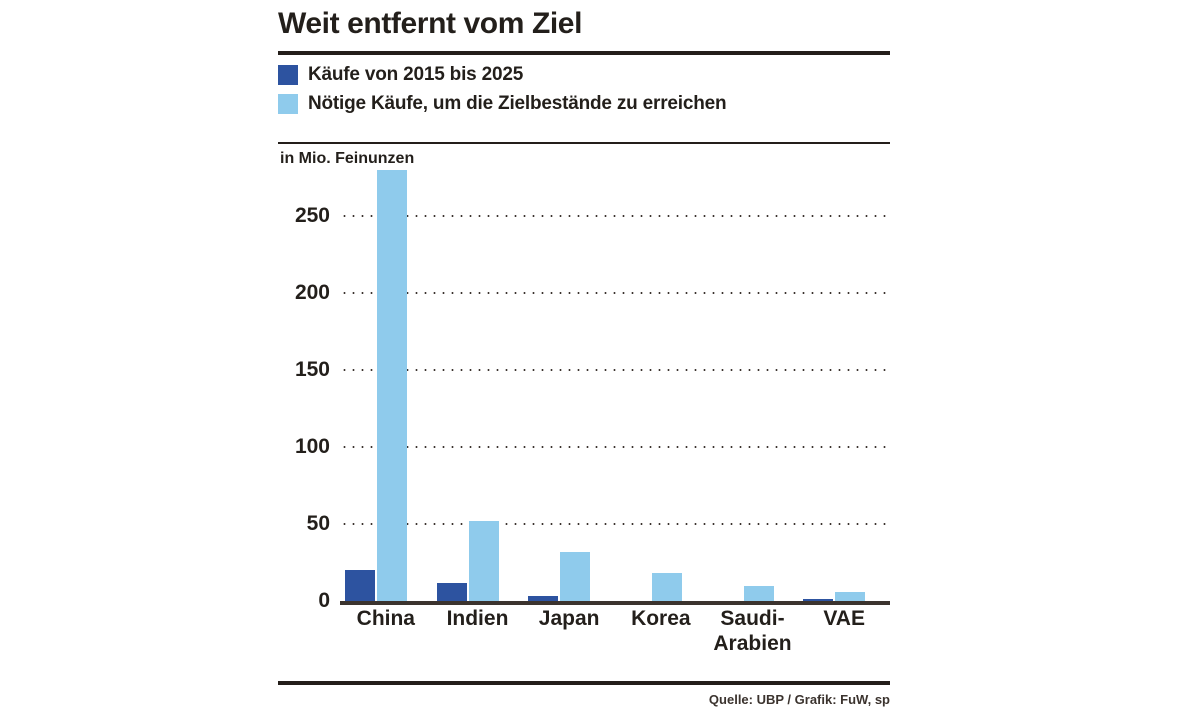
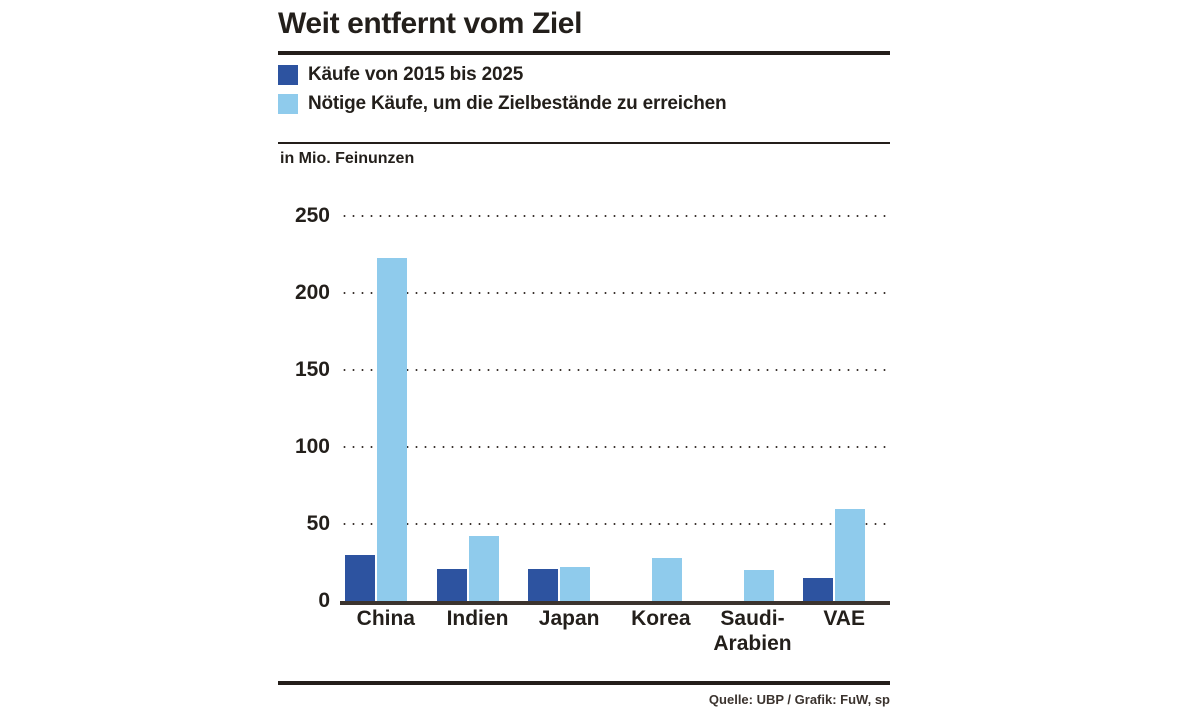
Käufe von 2015 bis 2025/China: 20 -> 30
Nötige Käufe, um die Zielbestände zu erreichen/China: 280 -> 223
Käufe von 2015 bis 2025/Indien: 12 -> 21
Nötige Käufe, um die Zielbestände zu erreichen/Indien: 52 -> 42
Käufe von 2015 bis 2025/Japan: 3 -> 21
Nötige Käufe, um die Zielbestände zu erreichen/Japan: 32 -> 22
Nötige Käufe, um die Zielbestände zu erreichen/Korea: 18 -> 28
Nötige Käufe, um die Zielbestände zu erreichen/Saudi- Arabien: 10 -> 20
Käufe von 2015 bis 2025/VAE: 2 -> 15
Nötige Käufe, um die Zielbestände zu erreichen/VAE: 6 -> 60
